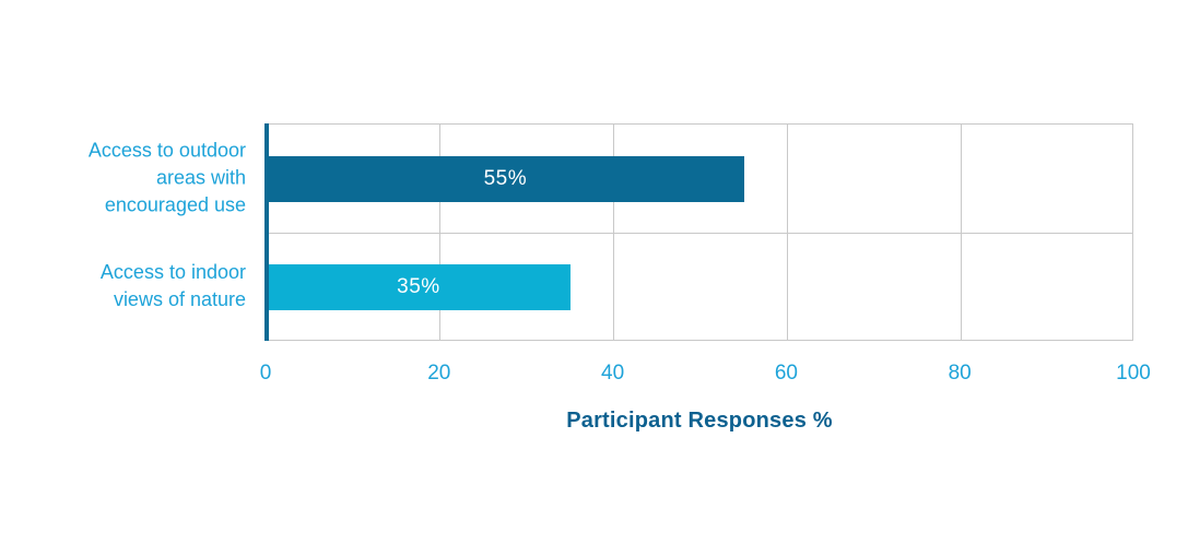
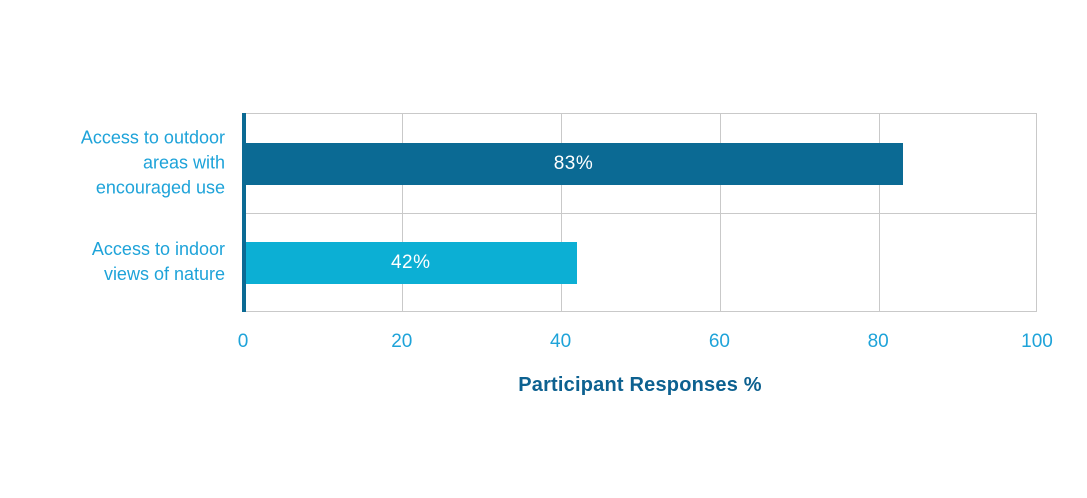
Access to outdoor areas with encouraged use: 55% -> 83%
Access to indoor views of nature: 35% -> 42%
